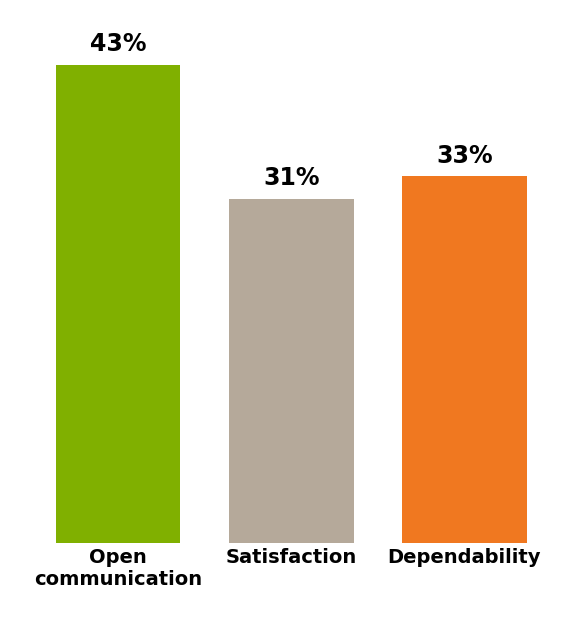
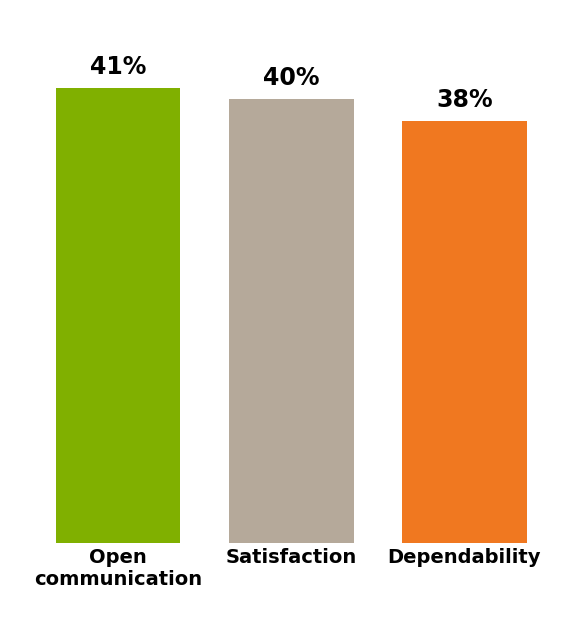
Open communication: 43% -> 41%
Satisfaction: 31% -> 40%
Dependability: 33% -> 38%
